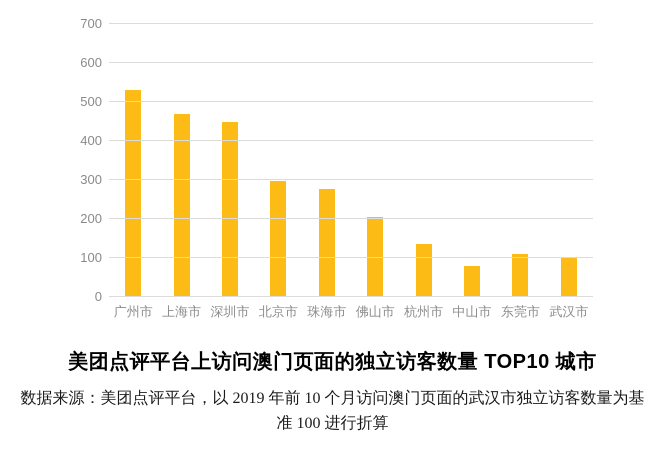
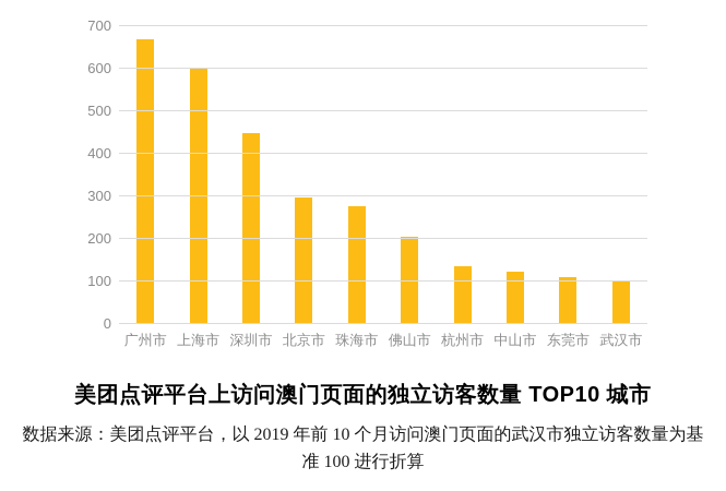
广州市: 530 -> 670
上海市: 470 -> 600
中山市: 80 -> 120
